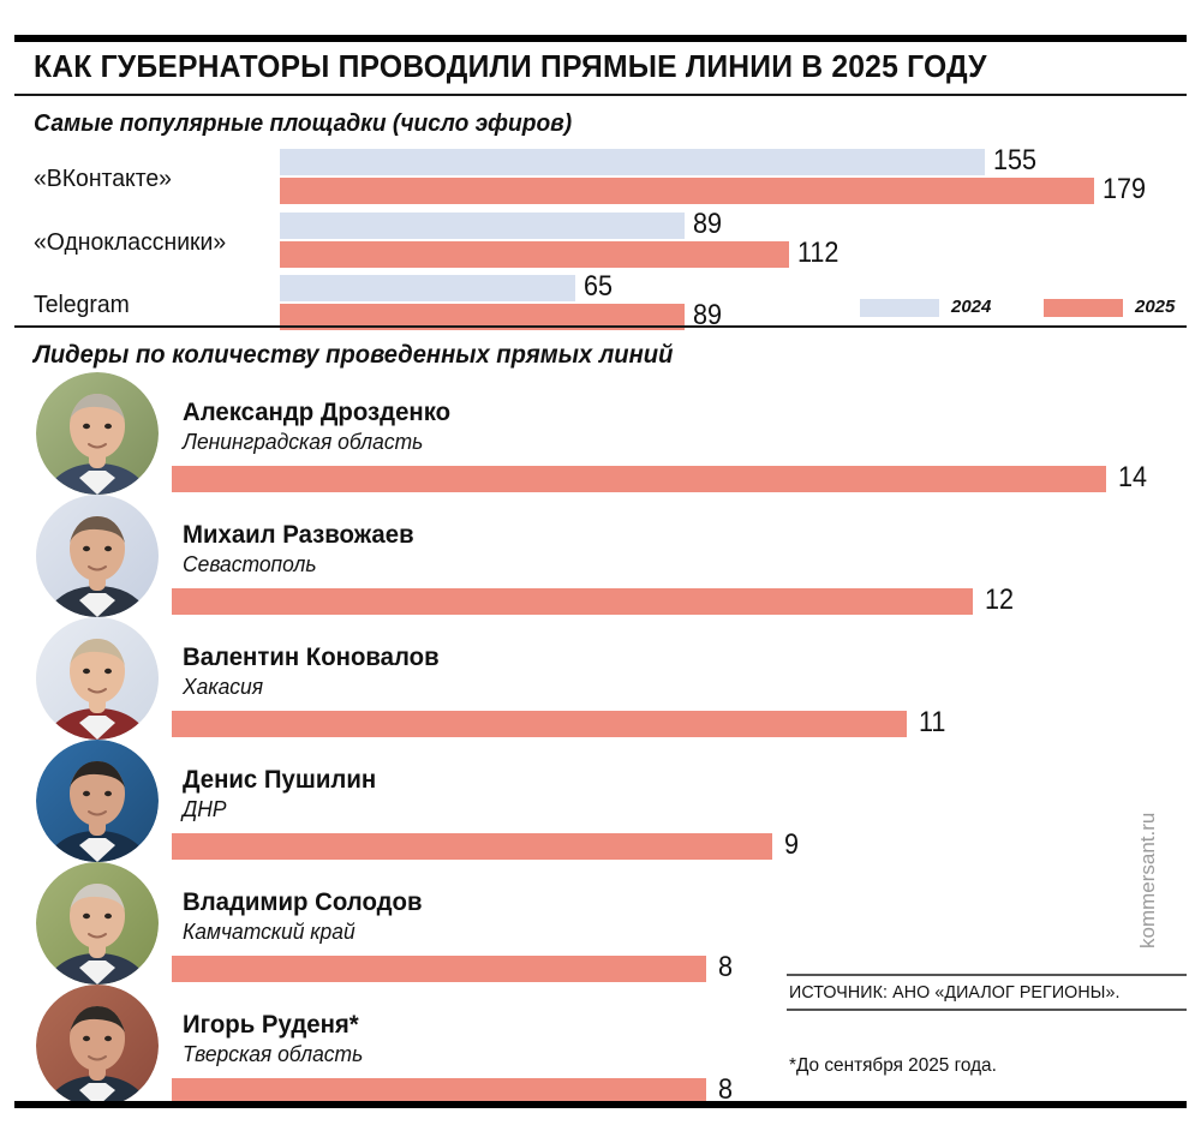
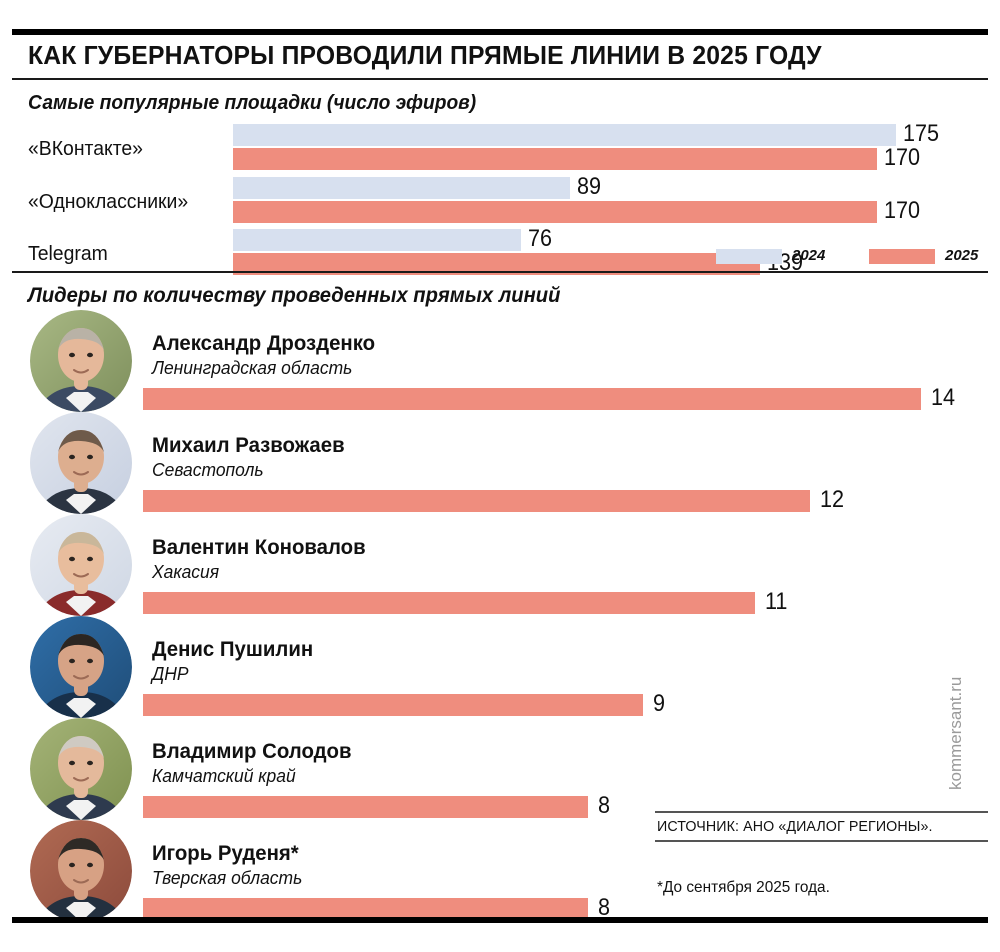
Самые популярные площадки (число эфиров)/2024/«ВКонтакте»: 155 -> 175
Самые популярные площадки (число эфиров)/2025/«ВКонтакте»: 179 -> 170
Самые популярные площадки (число эфиров)/2025/«Одноклассники»: 112 -> 170
Самые популярные площадки (число эфиров)/2024/Telegram: 65 -> 76
Самые популярные площадки (число эфиров)/2025/Telegram: 89 -> 139
